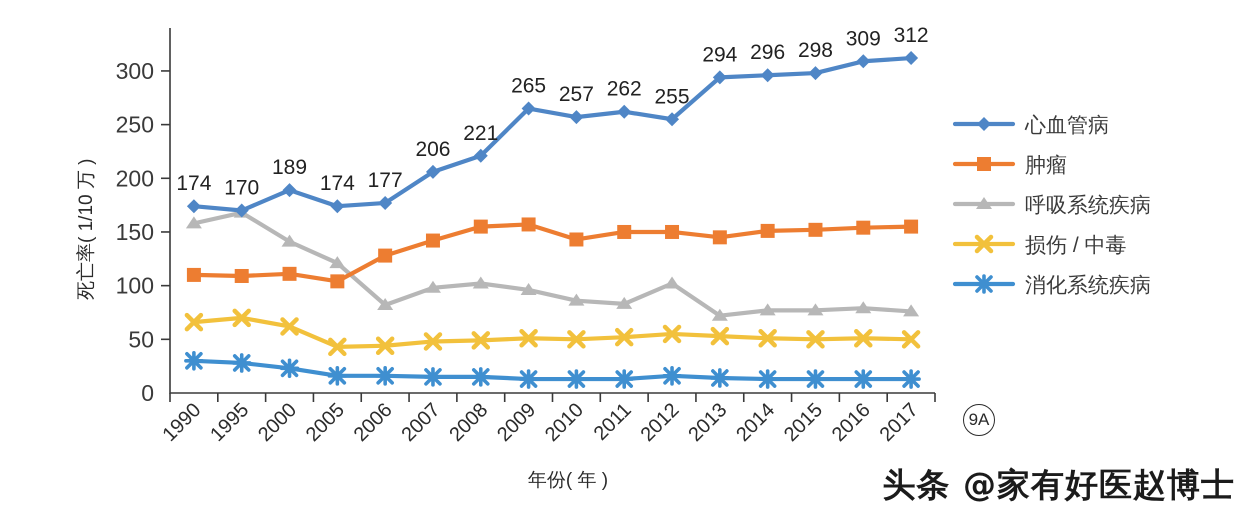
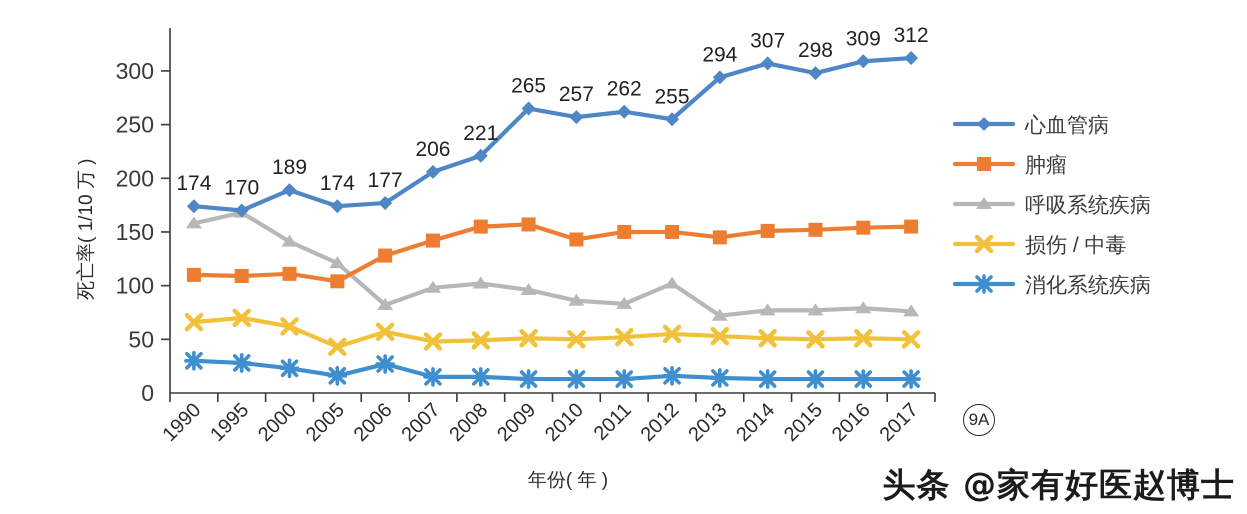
损伤 / 中毒/2006: 44 -> 57
消化系统疾病/2006: 16 -> 27
心血管病/2014: 296 -> 307
